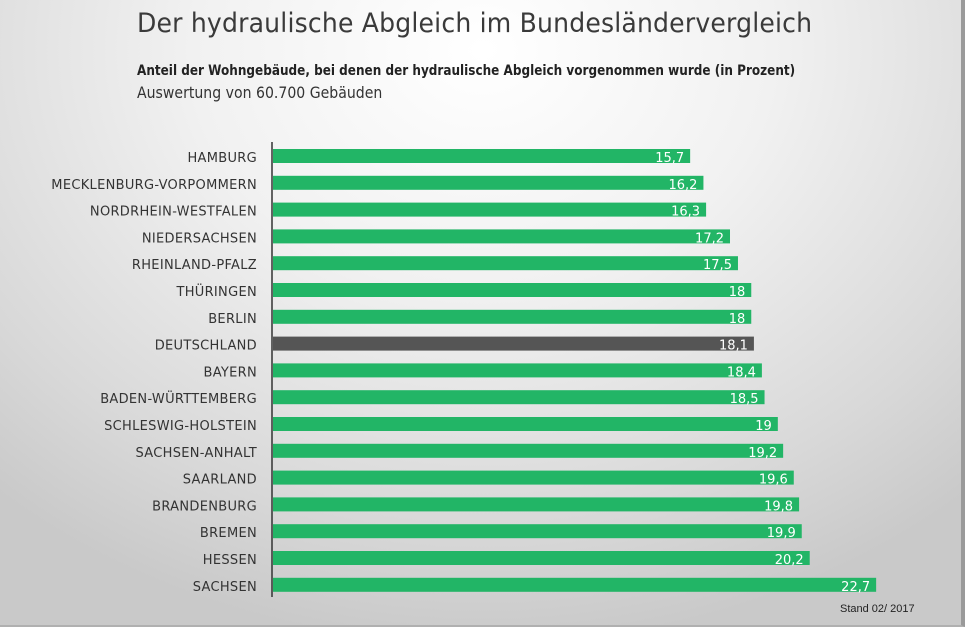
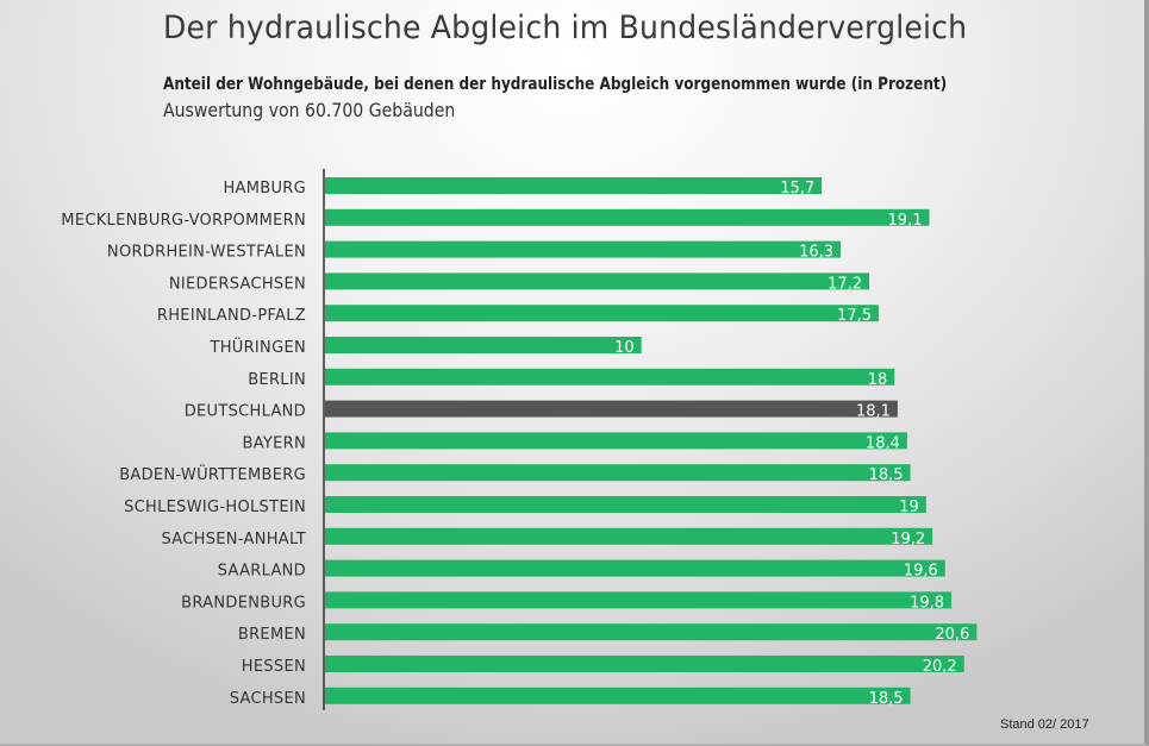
MECKLENBURG-VORPOMMERN: 16,2 -> 19,1
THÜRINGEN: 18 -> 10
BREMEN: 19,9 -> 20,6
SACHSEN: 22,7 -> 18,5
